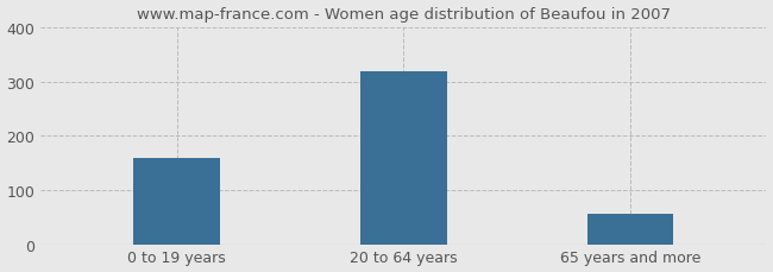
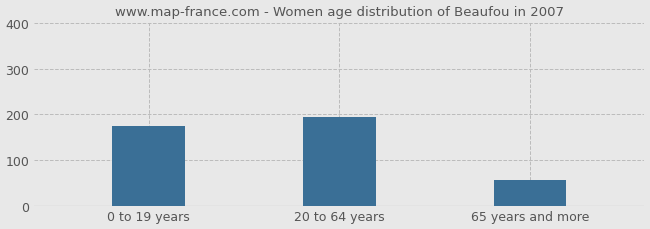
0 to 19 years: 160 -> 175
20 to 64 years: 318 -> 195
